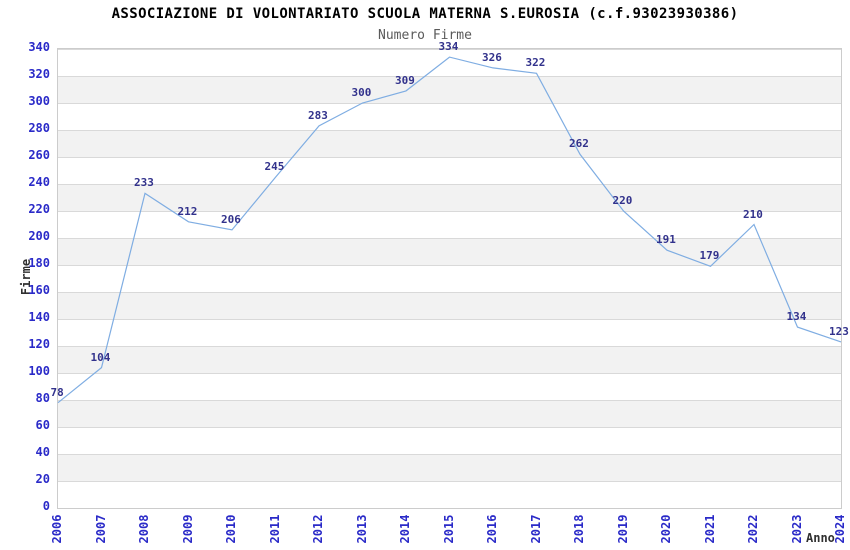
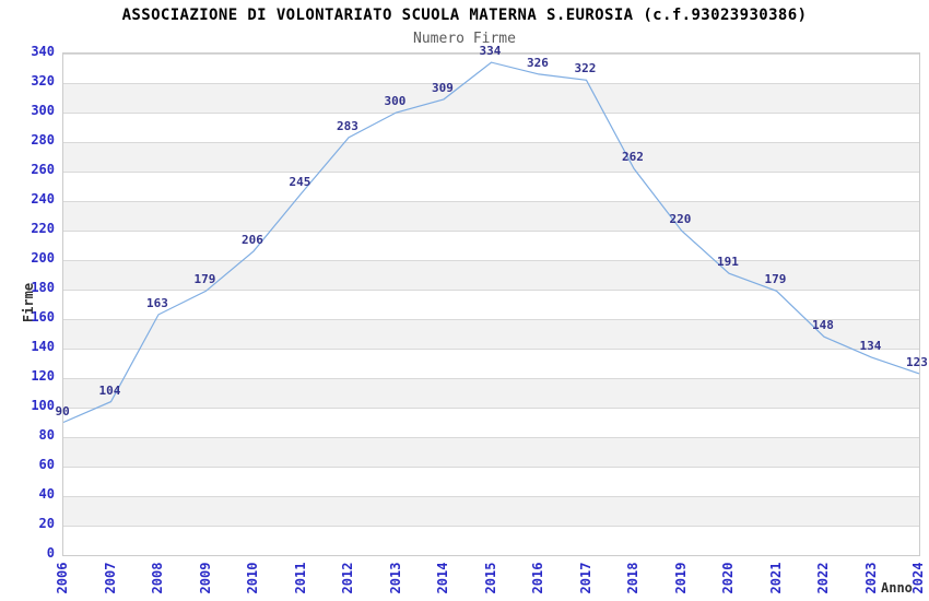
2006: 78 -> 90
2008: 233 -> 163
2009: 212 -> 179
2022: 210 -> 148
